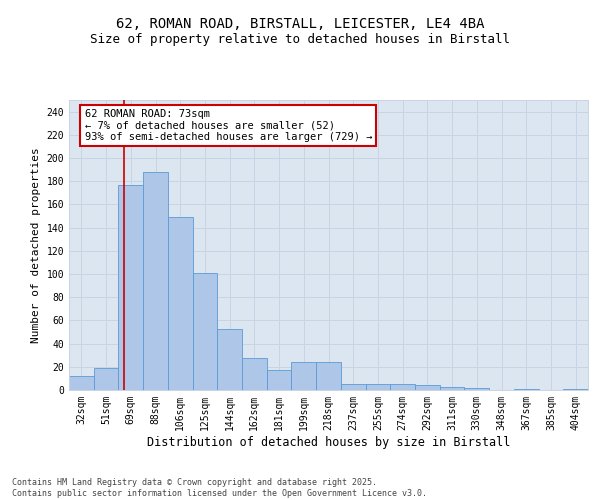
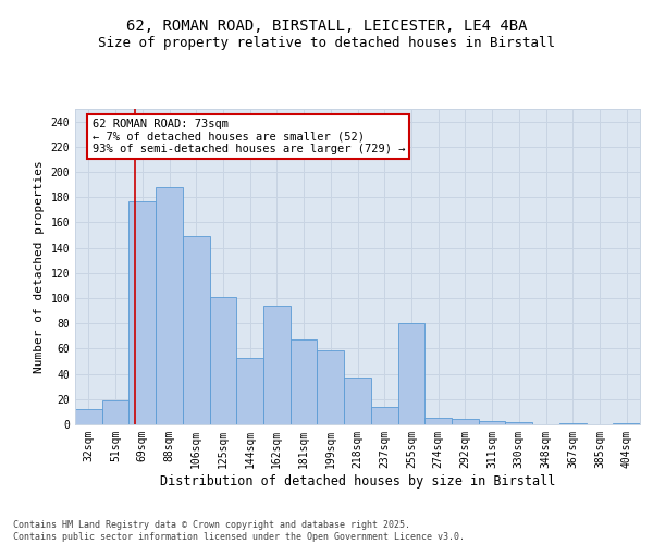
162sqm: 28 -> 94
181sqm: 17 -> 67
199sqm: 24 -> 59
218sqm: 24 -> 37
237sqm: 5 -> 14
255sqm: 5 -> 80
